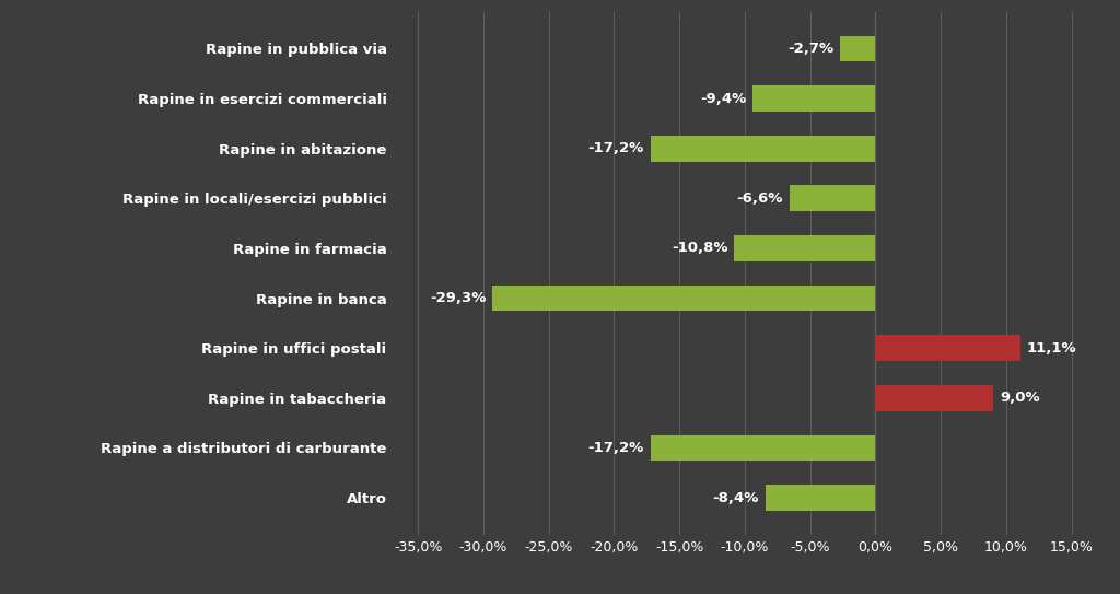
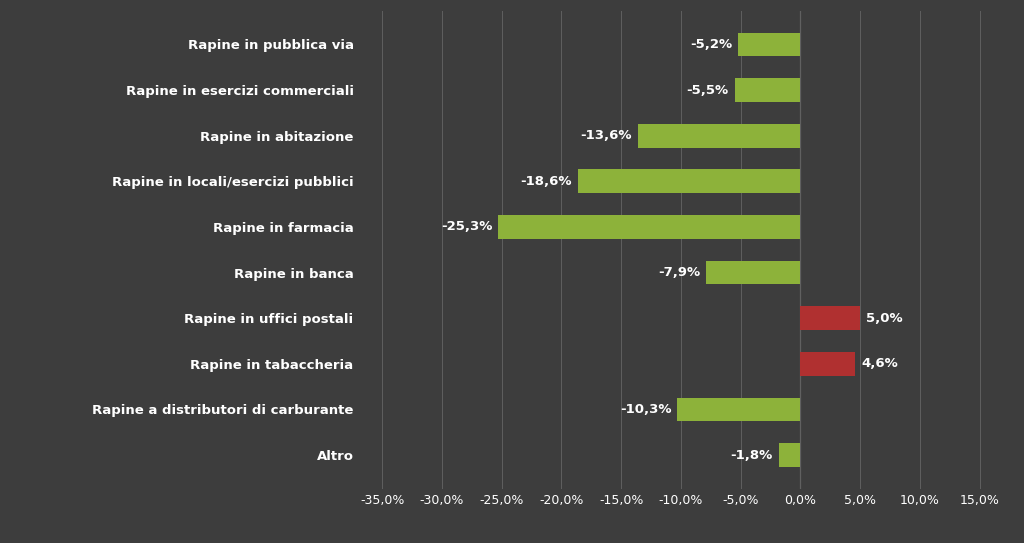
Rapine in pubblica via: -2,7% -> -5,2%
Rapine in esercizi commerciali: -9,4% -> -5,5%
Rapine in abitazione: -17,2% -> -13,6%
Rapine in locali/esercizi pubblici: -6,6% -> -18,6%
Rapine in farmacia: -10,8% -> -25,3%
Rapine in banca: -29,3% -> -7,9%
Rapine in uffici postali: 11,1% -> 5,0%
Rapine in tabaccheria: 9,0% -> 4,6%
Rapine a distributori di carburante: -17,2% -> -10,3%
Altro: -8,4% -> -1,8%
